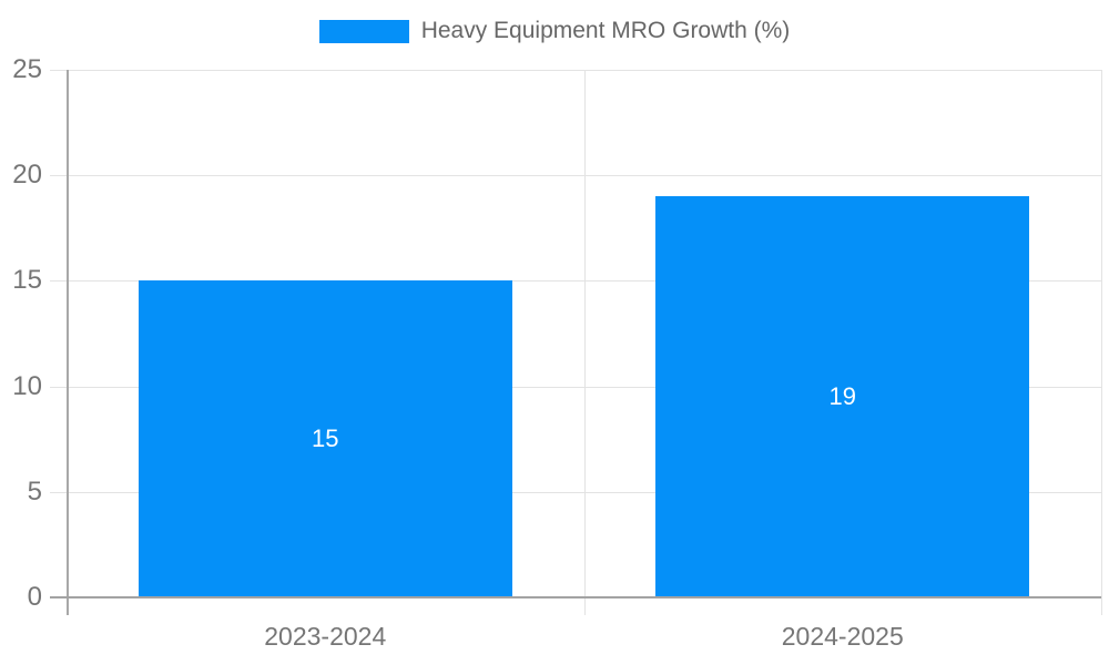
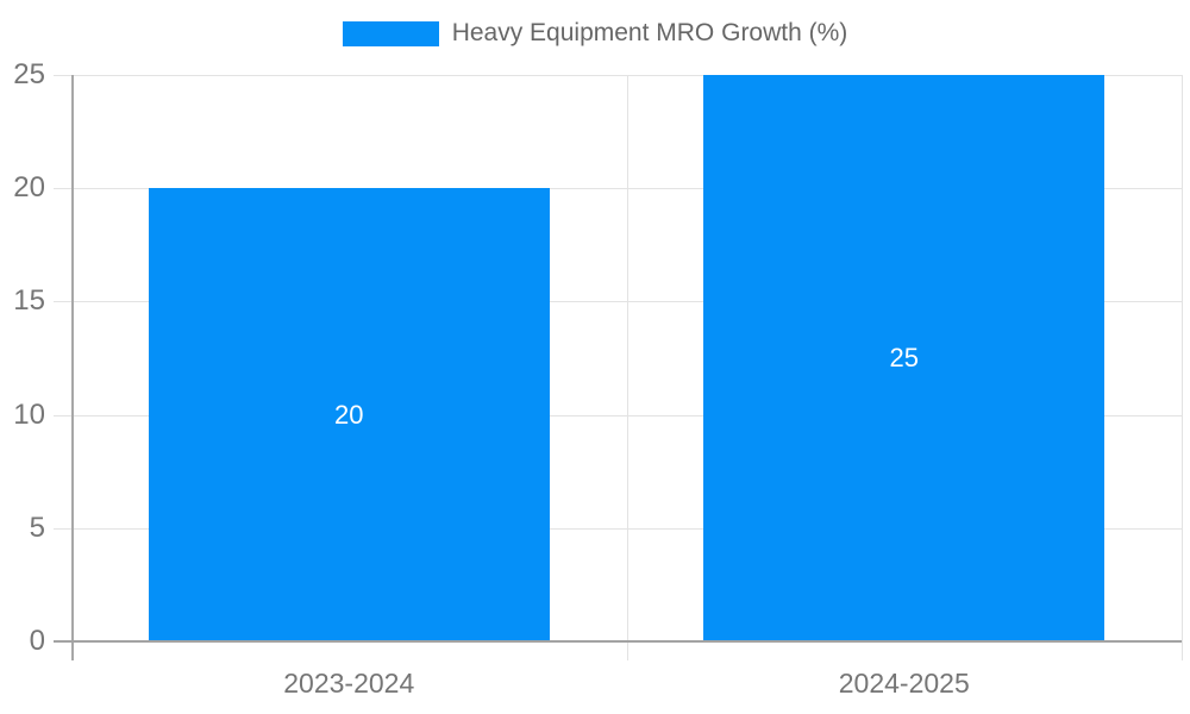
2023-2024: 15 -> 20
2024-2025: 19 -> 25
